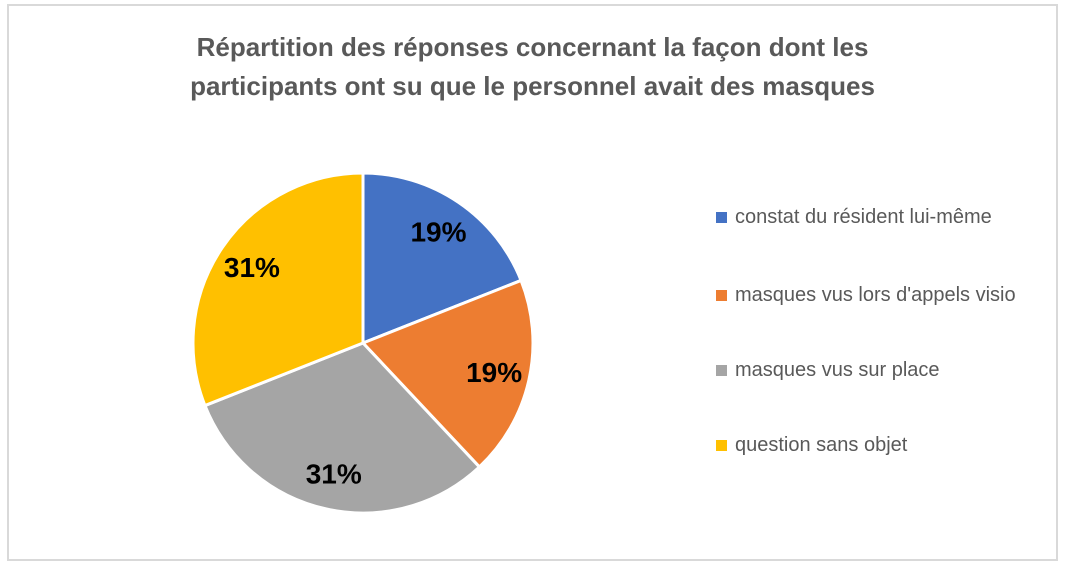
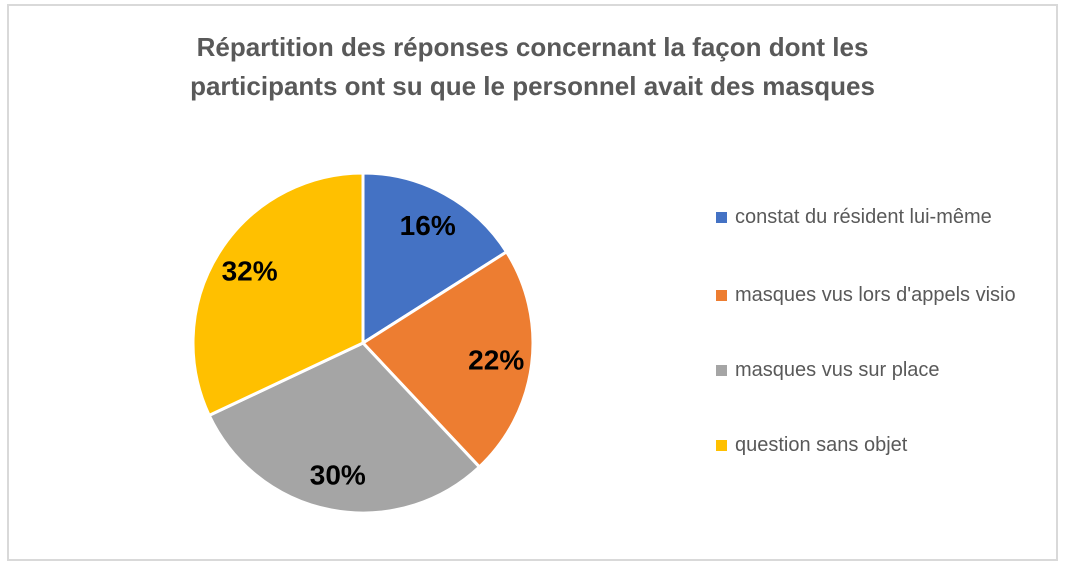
constat du résident lui-même: 19% -> 16%
masques vus lors d'appels visio: 19% -> 22%
masques vus sur place: 31% -> 30%
question sans objet: 31% -> 32%
